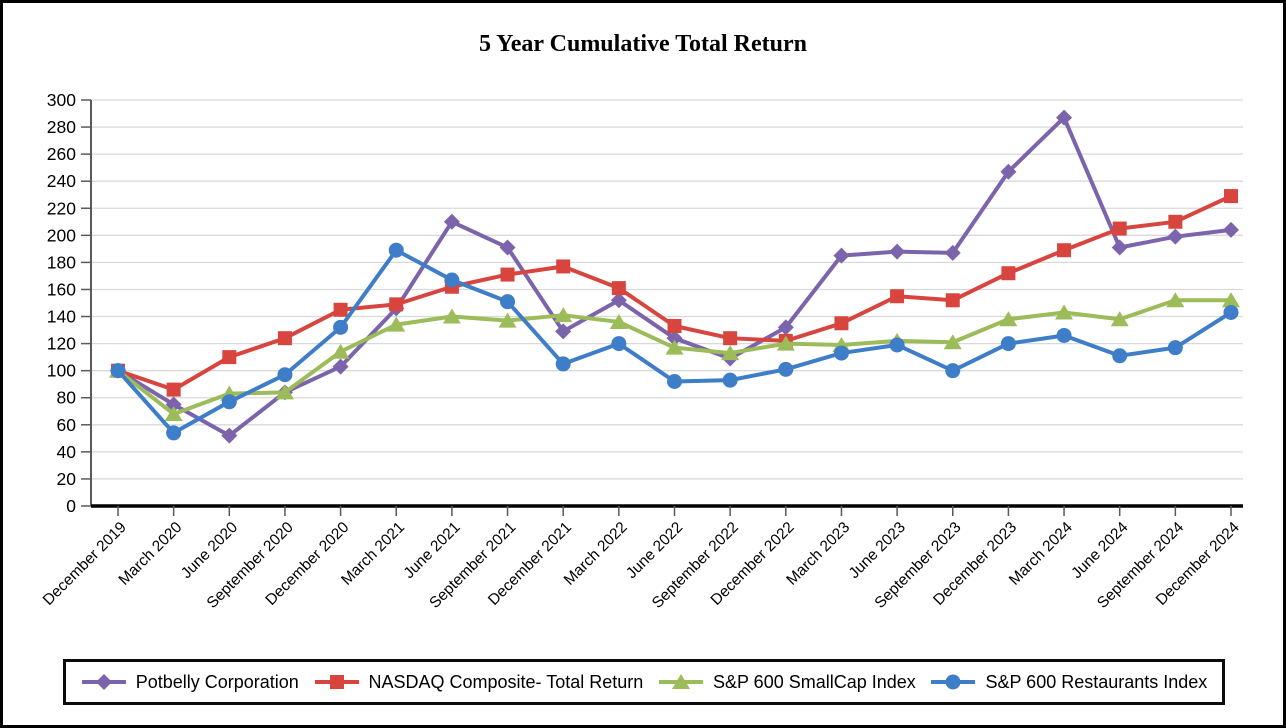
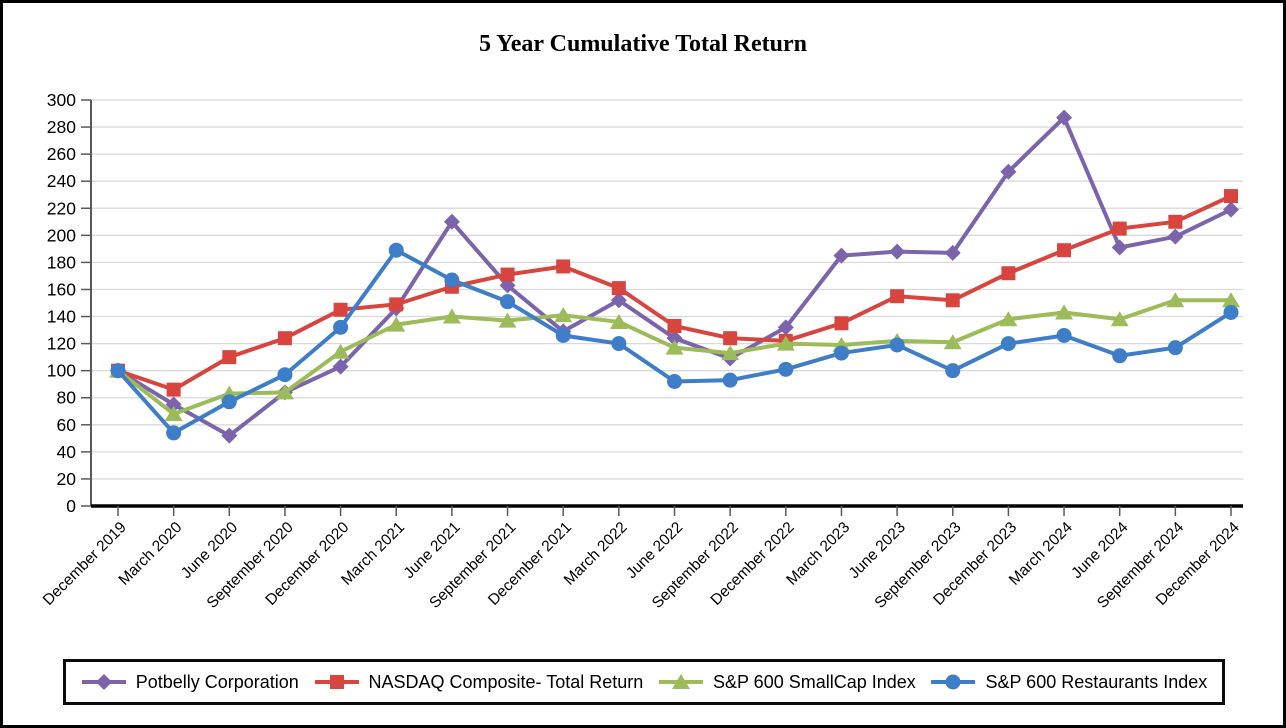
Potbelly Corporation/September 2021: 191 -> 163
S&P 600 Restaurants Index/December 2021: 105 -> 126
Potbelly Corporation/December 2024: 204 -> 219
